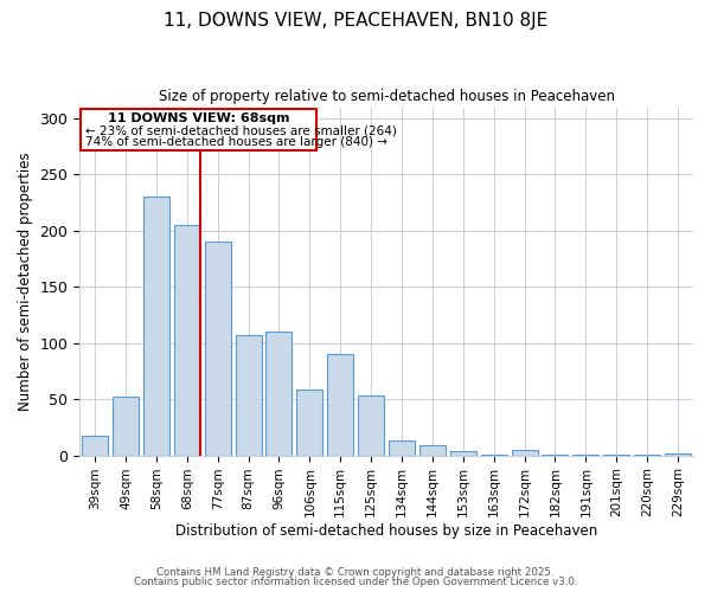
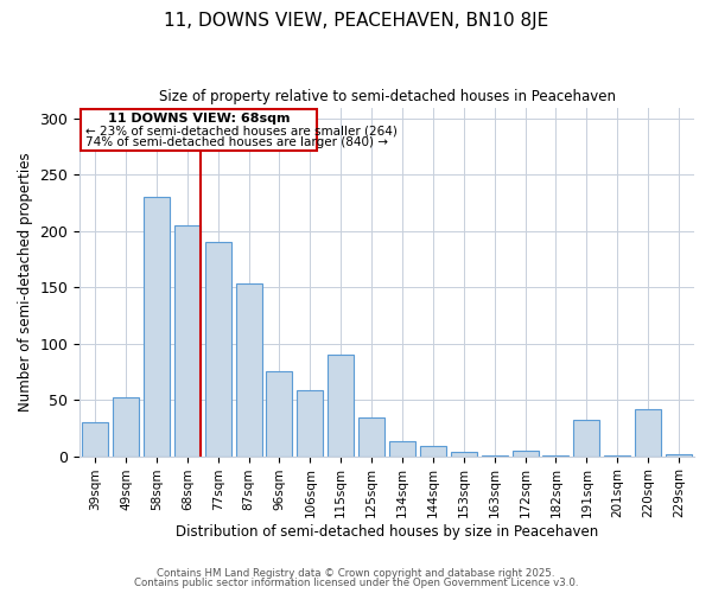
39sqm: 17 -> 30
87sqm: 107 -> 154
96sqm: 110 -> 76
125sqm: 53 -> 34
191sqm: 1 -> 32
220sqm: 1 -> 42
